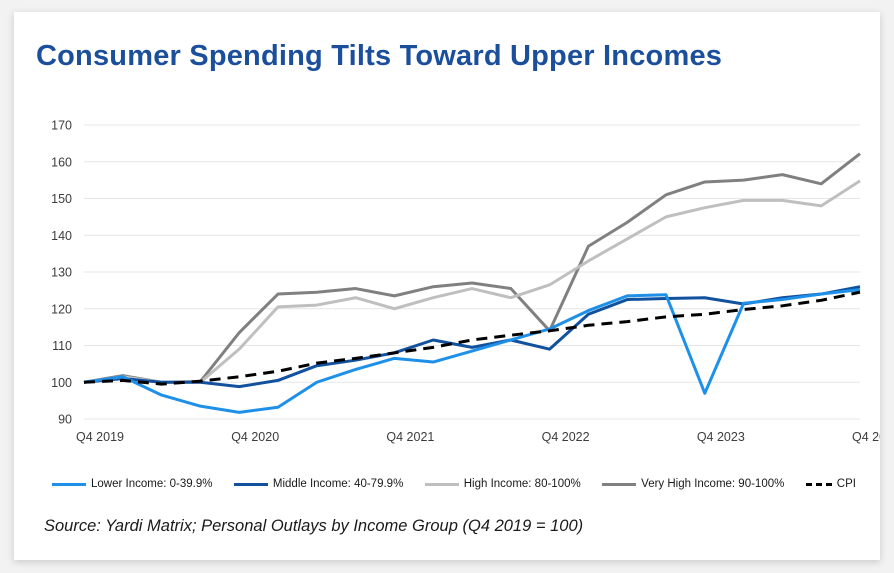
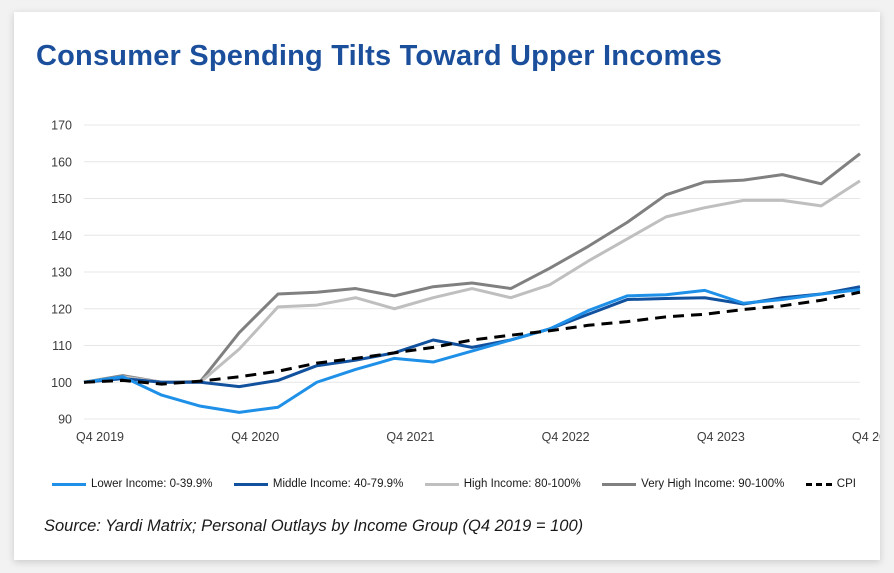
Middle Income: 40-79.9%/Q4 2022: 109 -> 114
Very High Income: 90-100%/Q4 2022: 114 -> 131
Lower Income: 0-39.9%/Q4 2023: 97 -> 125
